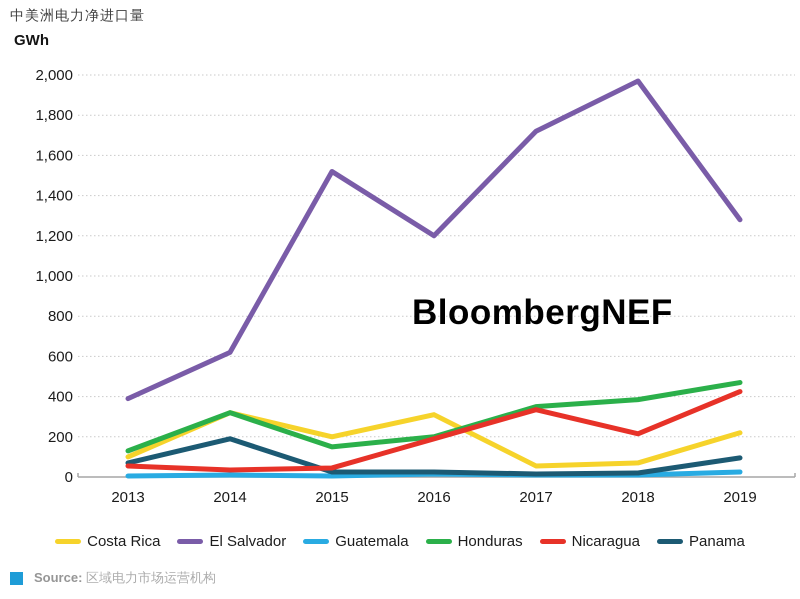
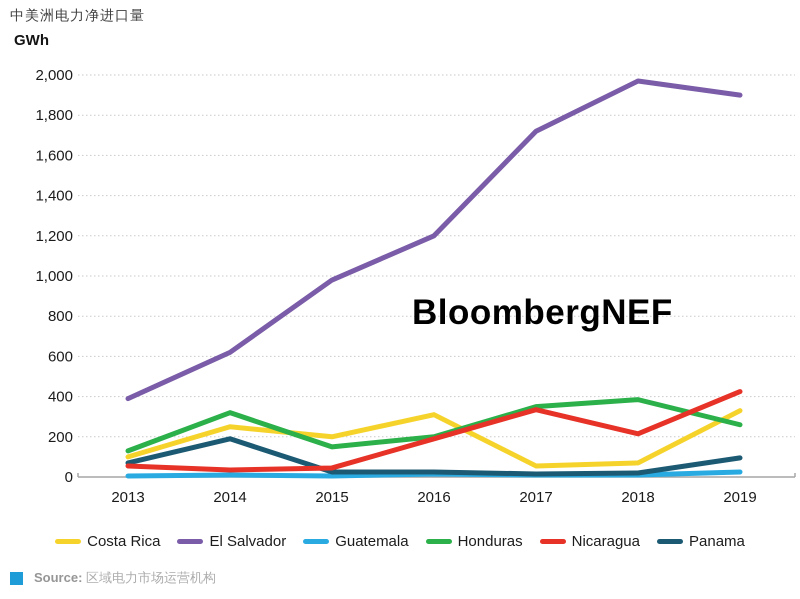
Costa Rica/2014: 320 -> 250
El Salvador/2015: 1520 -> 980
Costa Rica/2019: 220 -> 330
El Salvador/2019: 1280 -> 1900
Honduras/2019: 470 -> 260
